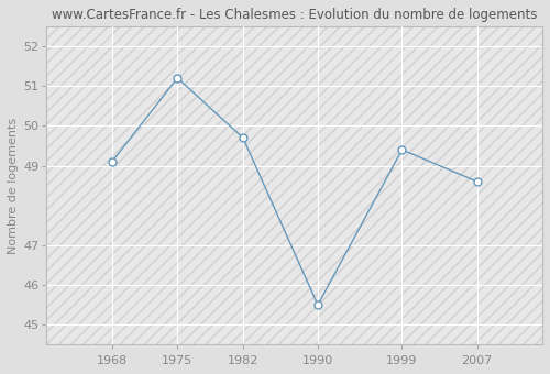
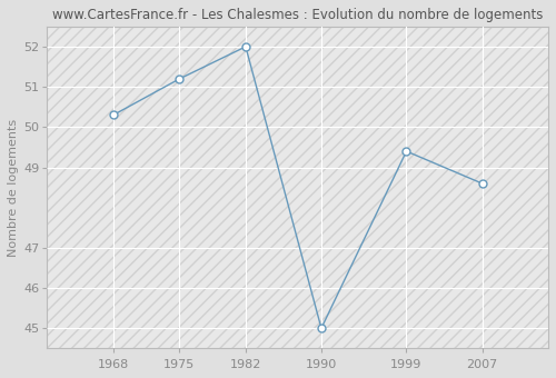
1968: 49.1 -> 50.3
1982: 49.7 -> 52.0
1990: 45.5 -> 45.0
